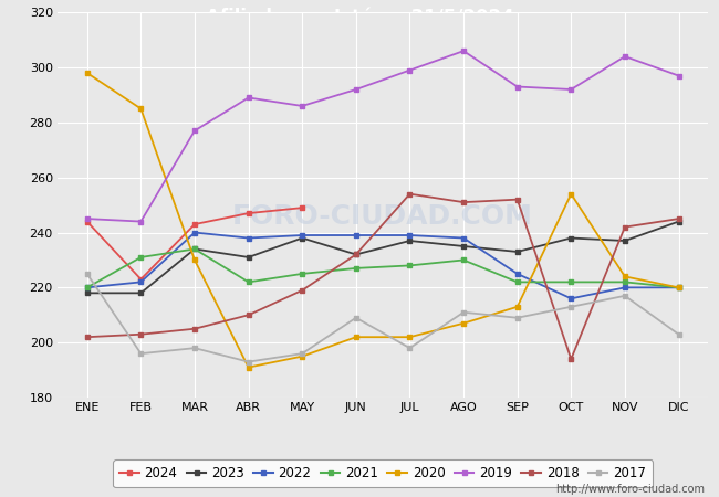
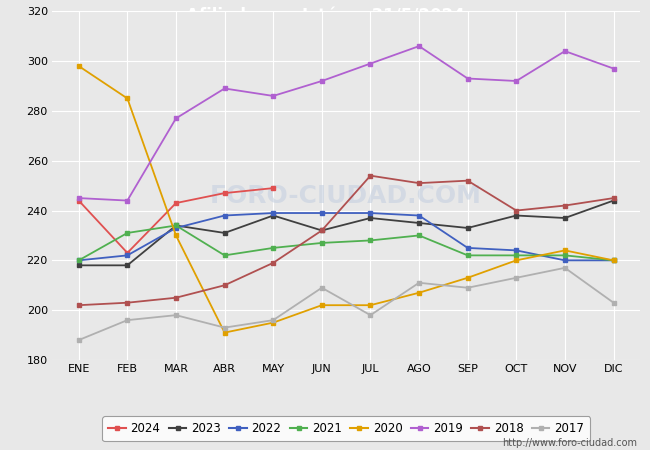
2017/ENE: 225 -> 188
2022/MAR: 240 -> 233
2022/OCT: 216 -> 224
2020/OCT: 254 -> 220
2018/OCT: 194 -> 240
